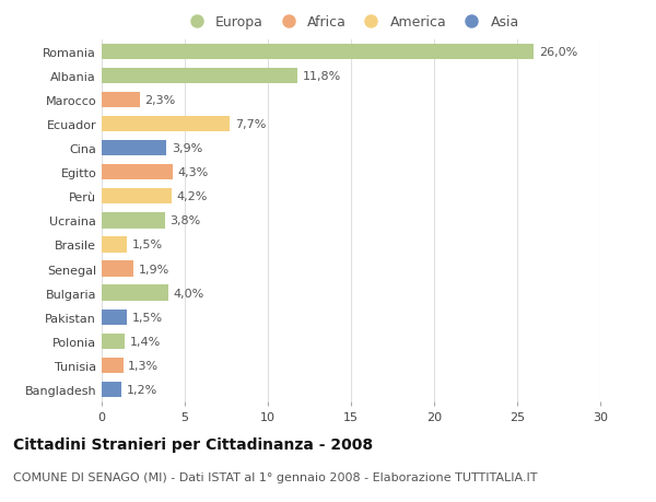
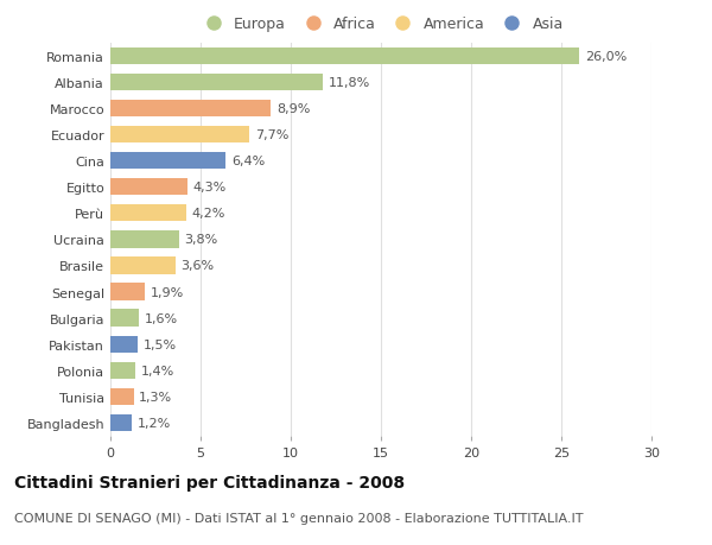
Marocco: 2,3% -> 8,9%
Cina: 3,9% -> 6,4%
Brasile: 1,5% -> 3,6%
Bulgaria: 4,0% -> 1,6%
